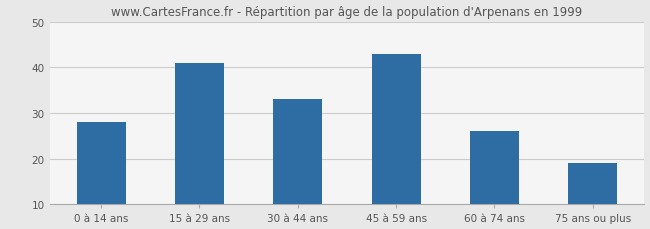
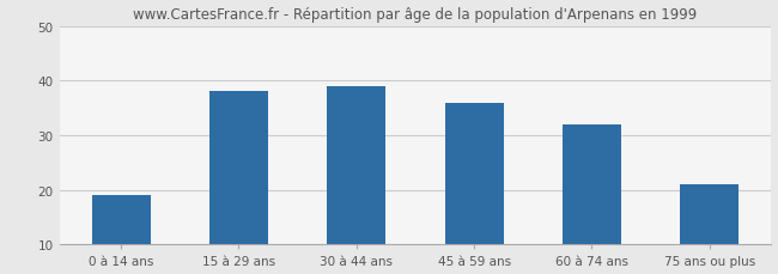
0 à 14 ans: 28 -> 19
15 à 29 ans: 41 -> 38
30 à 44 ans: 33 -> 39
45 à 59 ans: 43 -> 36
60 à 74 ans: 26 -> 32
75 ans ou plus: 19 -> 21
